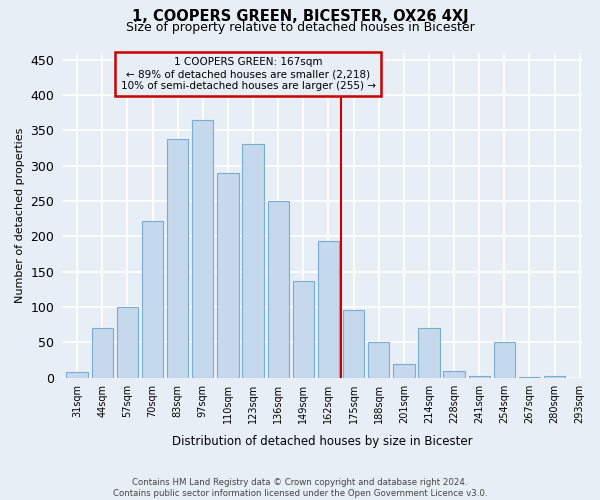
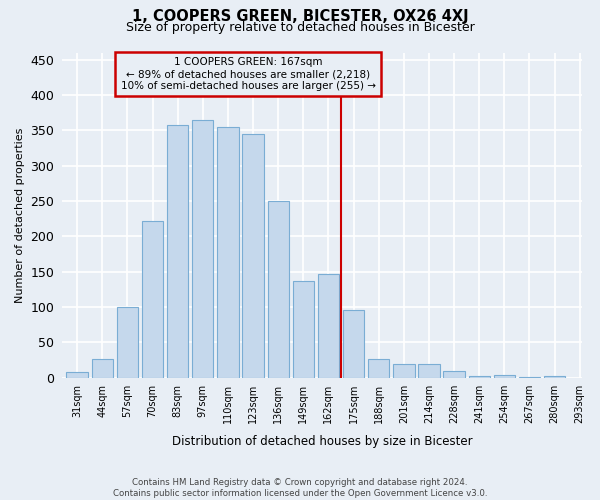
44sqm: 70 -> 26
83sqm: 338 -> 357
110sqm: 290 -> 355
123sqm: 330 -> 345
162sqm: 194 -> 147
188sqm: 50 -> 27
214sqm: 70 -> 20
254sqm: 50 -> 4
